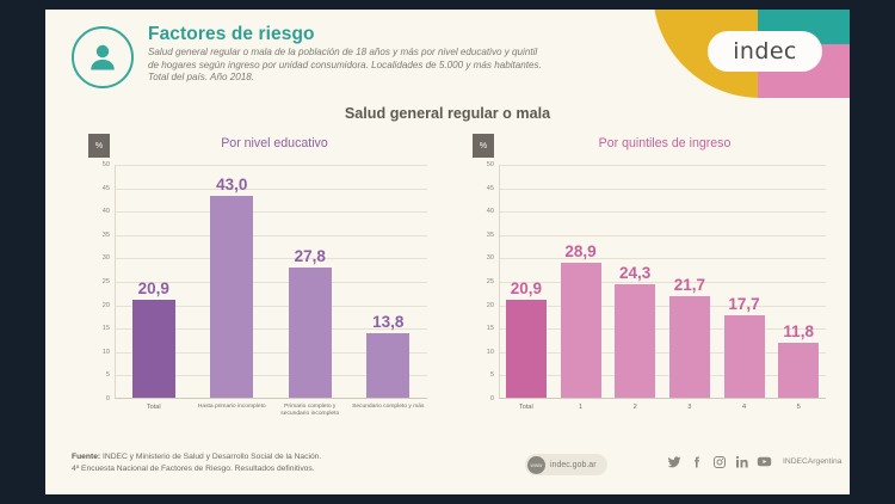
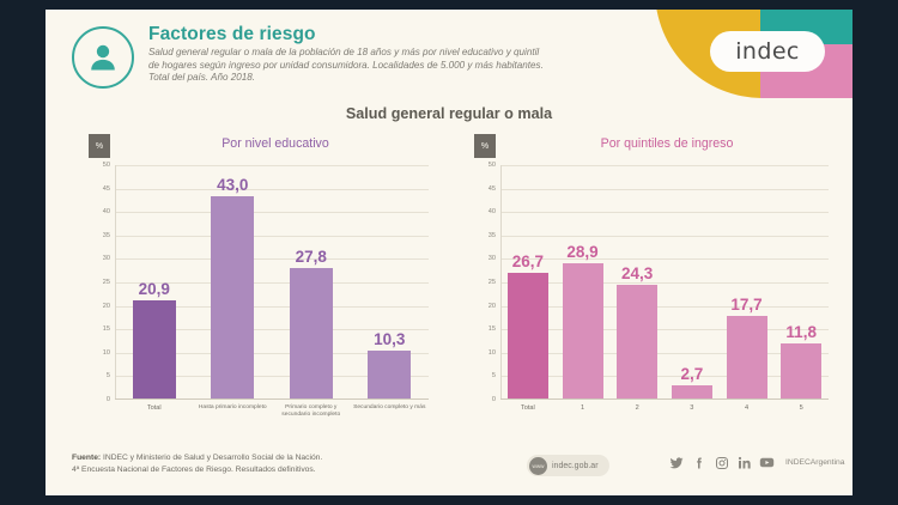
Por nivel educativo/Secundario completo y más: 13,8 -> 10,3
Por quintiles de ingreso/Total: 20,9 -> 26,7
Por quintiles de ingreso/3: 21,7 -> 2,7
